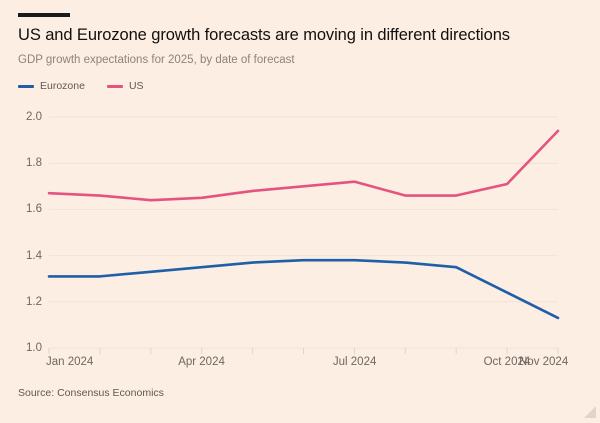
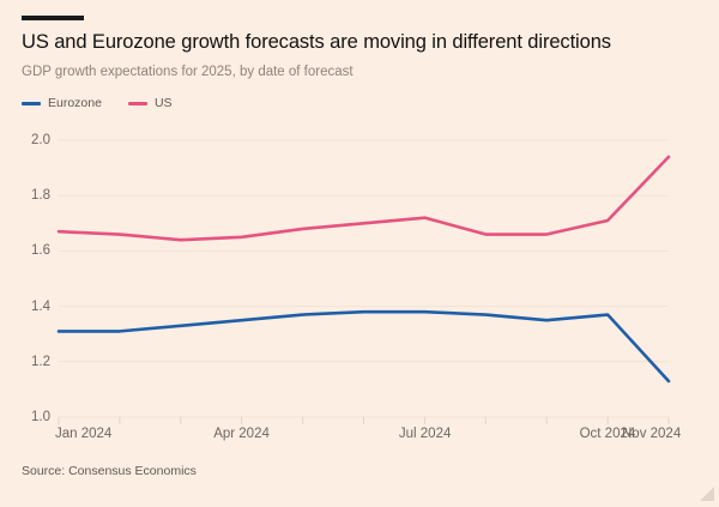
Eurozone/Oct 2024: 1.24 -> 1.37
